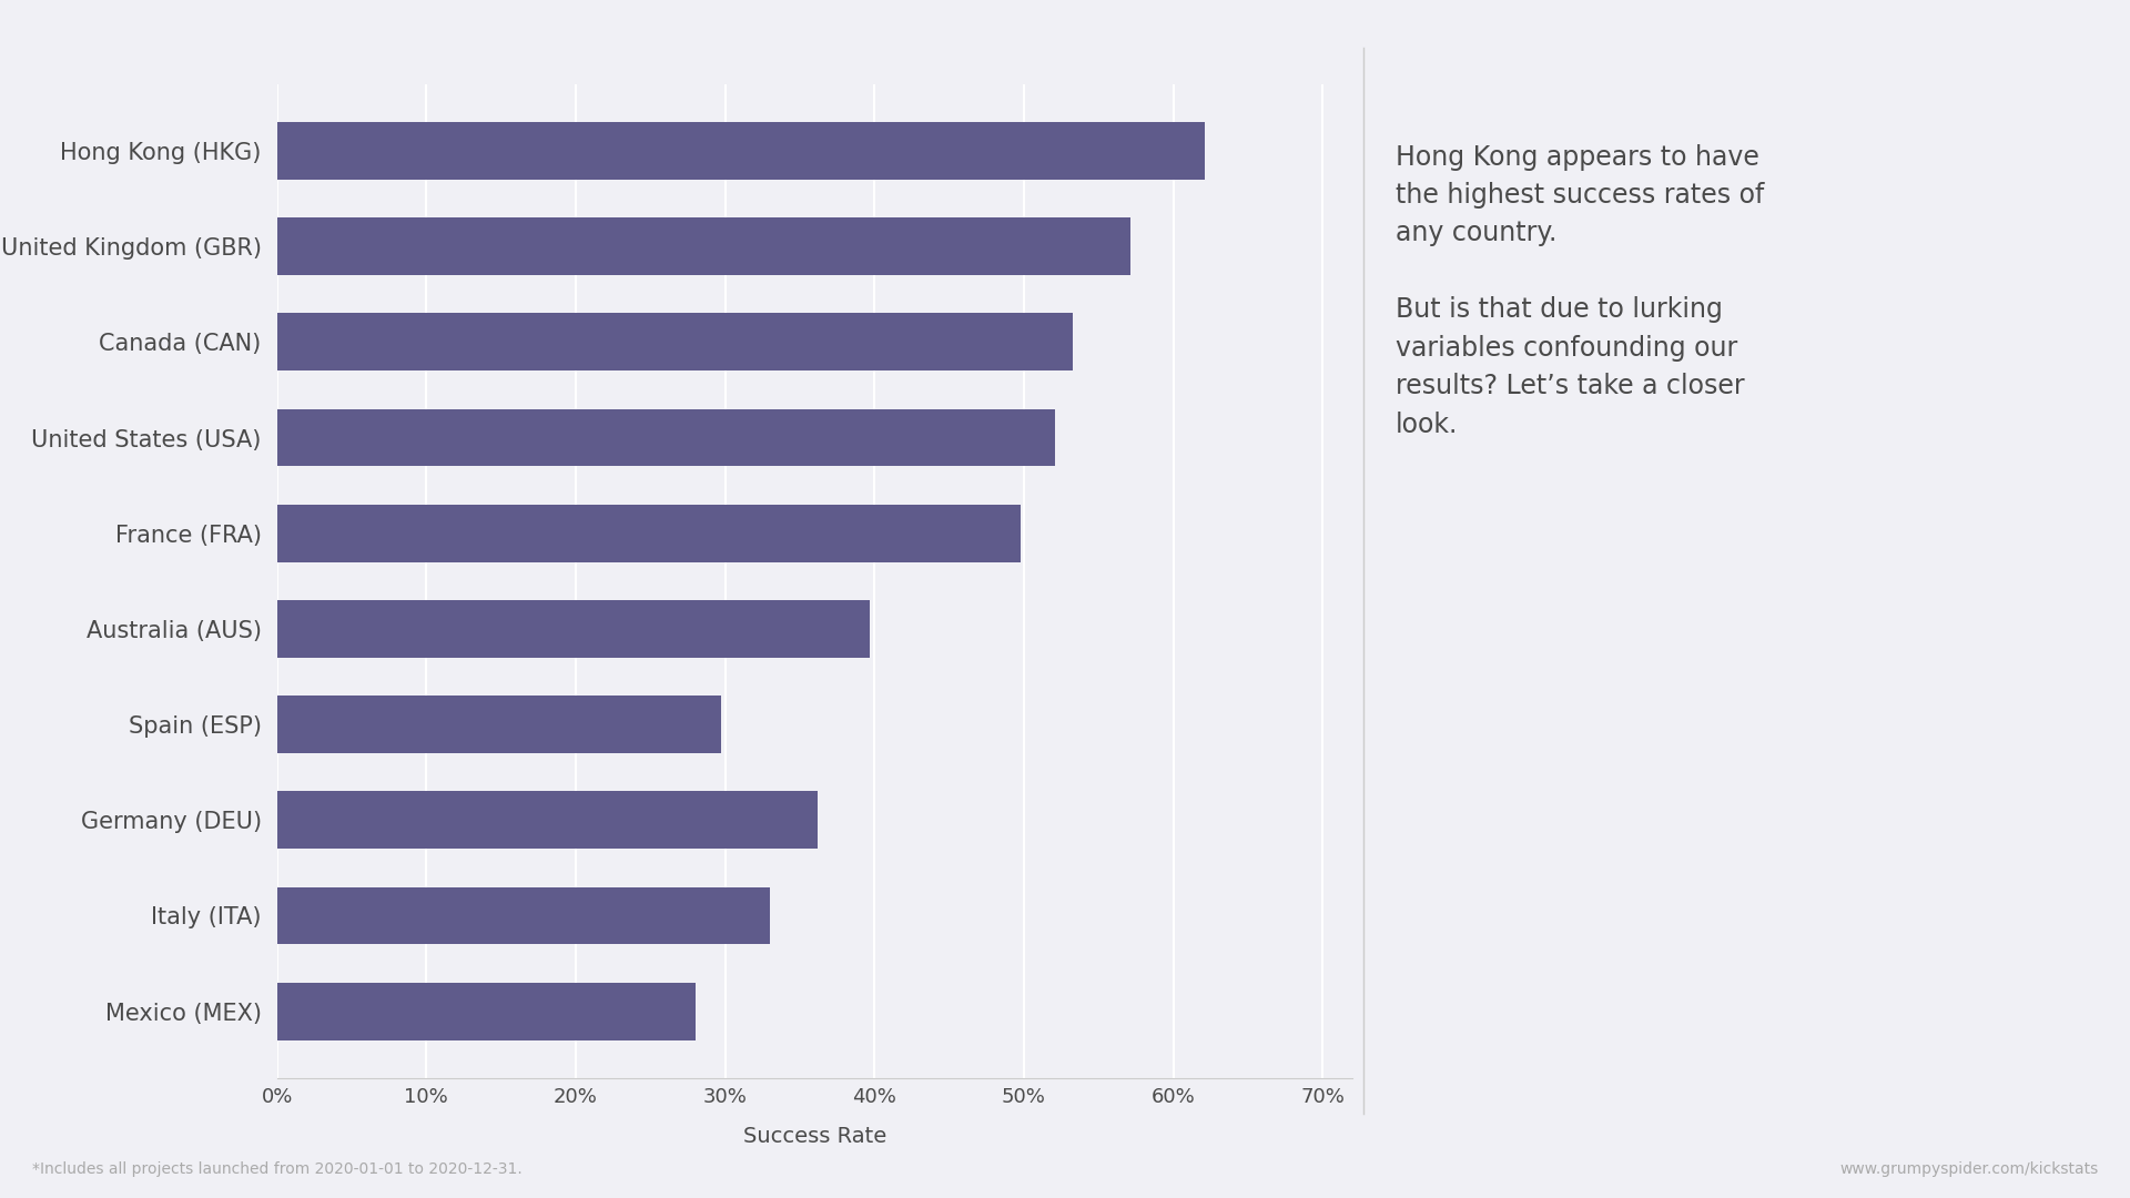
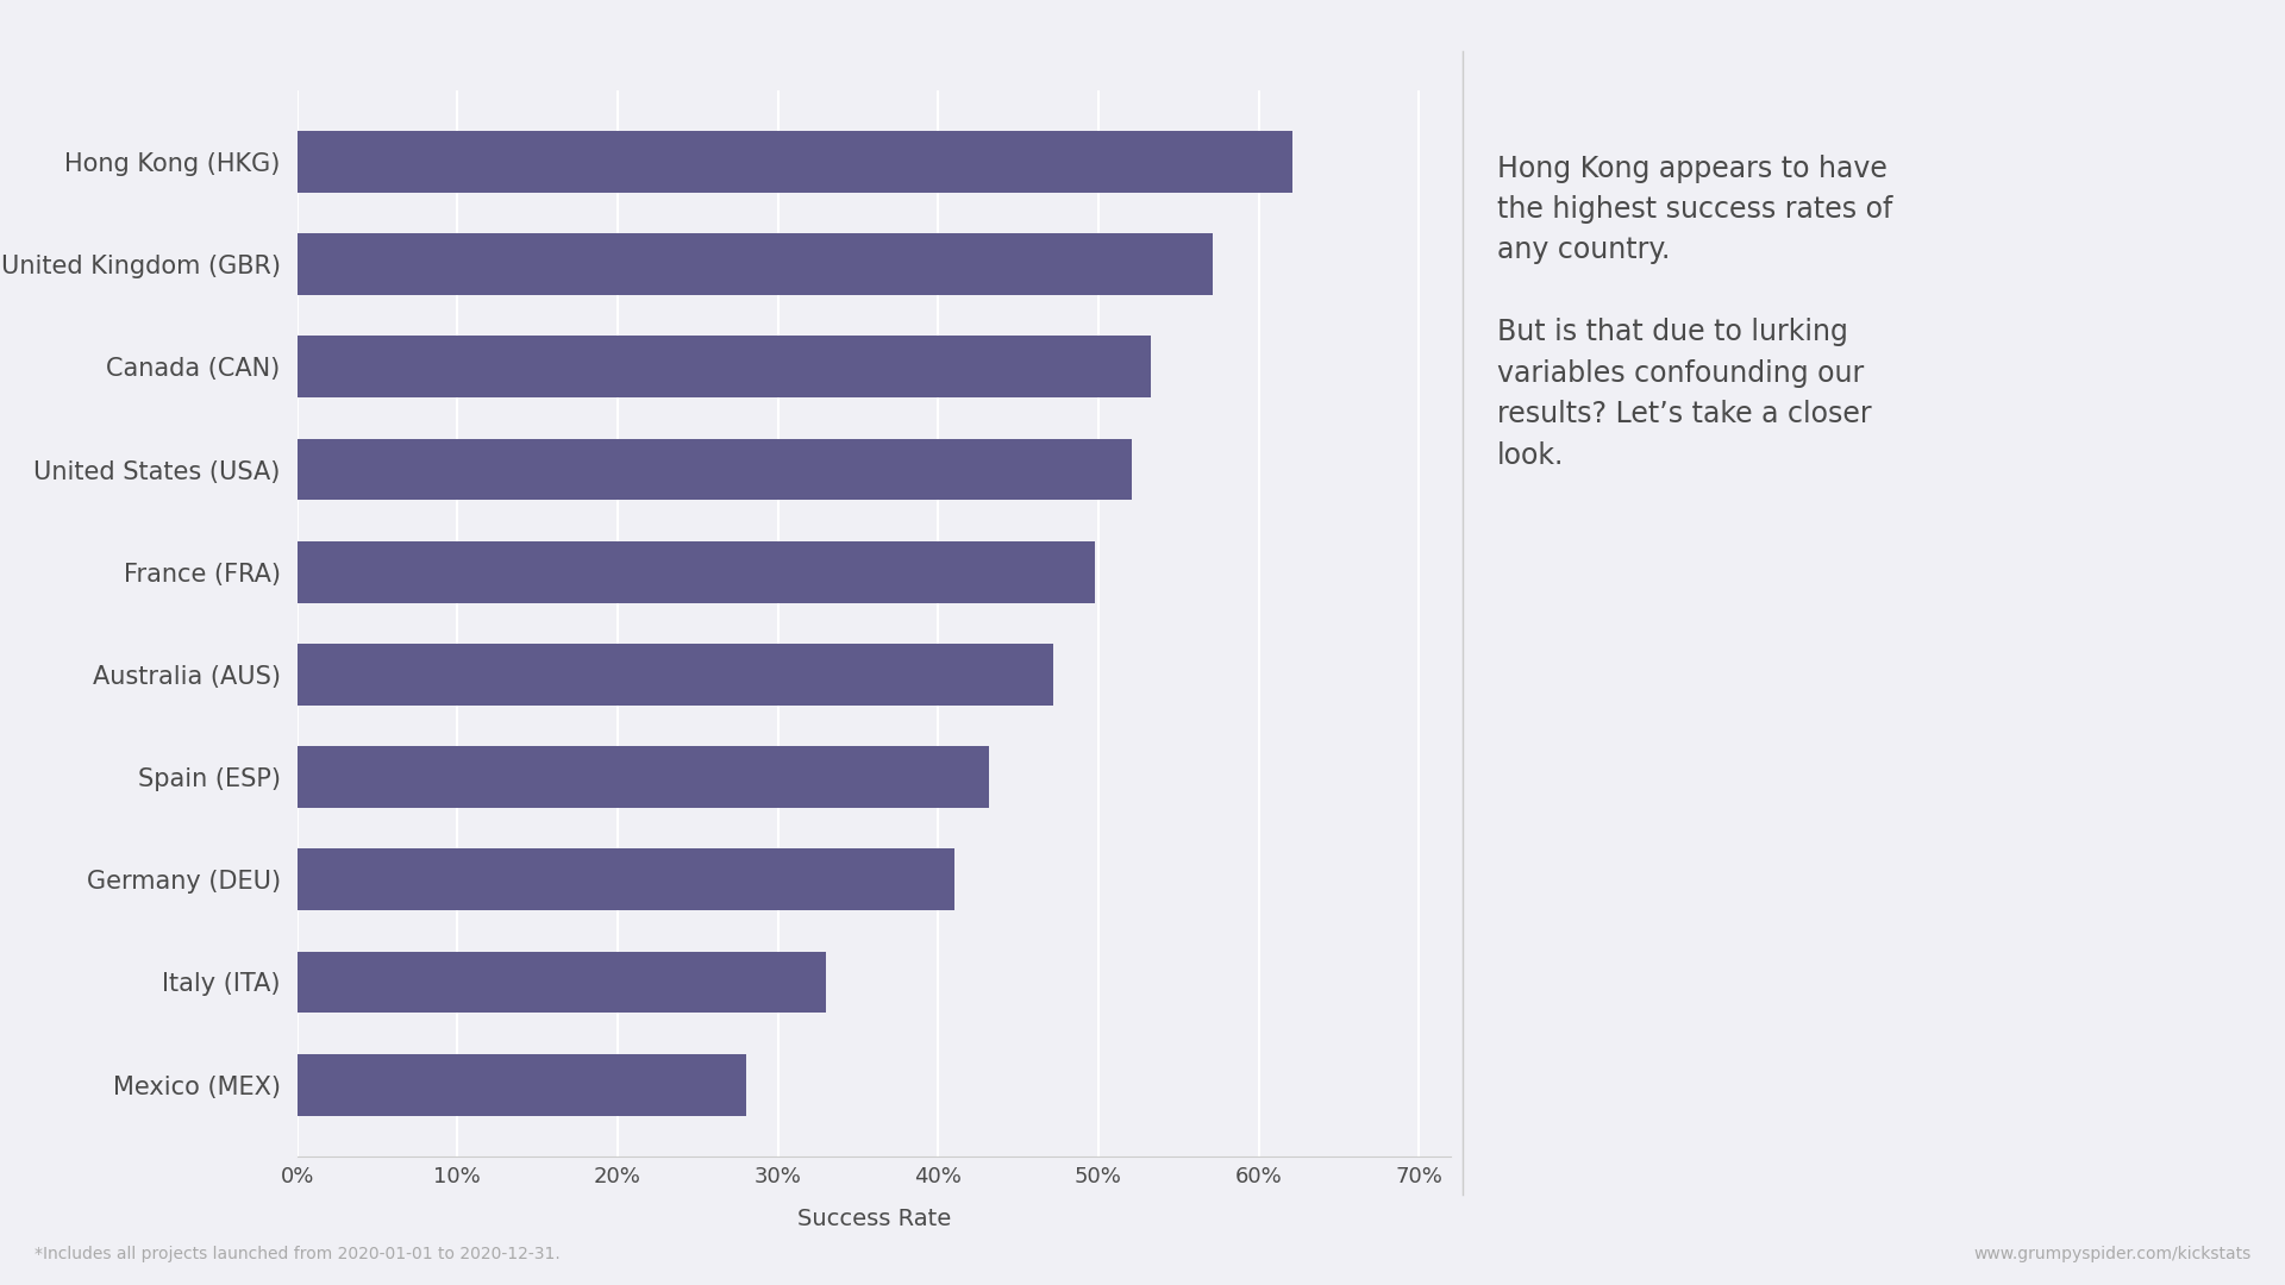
Australia (AUS): 39.7% -> 47.2%
Spain (ESP): 29.7% -> 43.2%
Germany (DEU): 36.2% -> 41.0%
